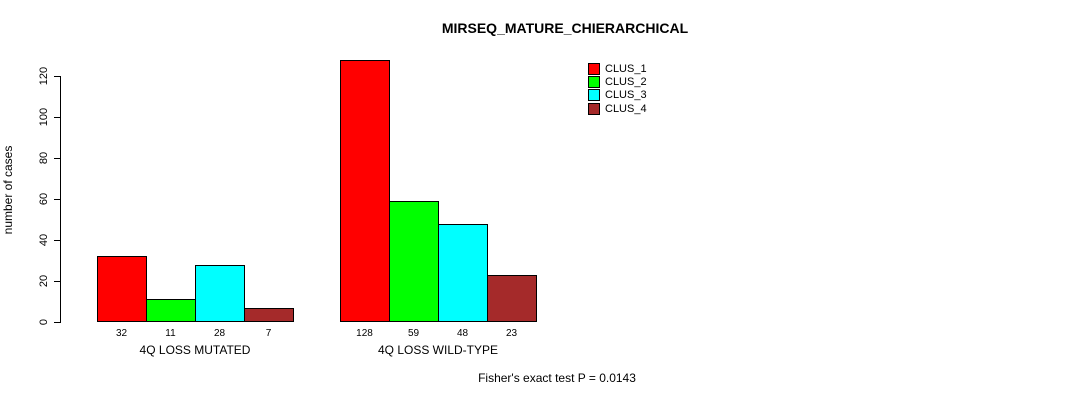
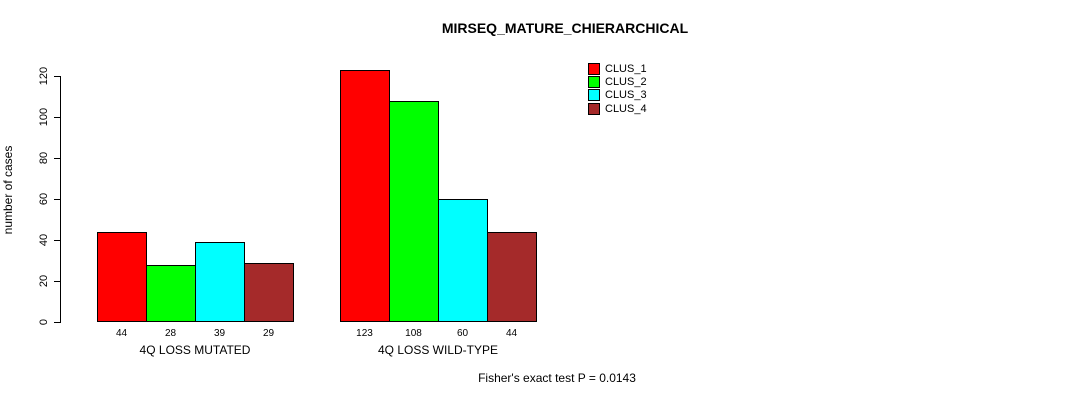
CLUS_1/4Q LOSS MUTATED: 32 -> 44
CLUS_2/4Q LOSS MUTATED: 11 -> 28
CLUS_3/4Q LOSS MUTATED: 28 -> 39
CLUS_4/4Q LOSS MUTATED: 7 -> 29
CLUS_1/4Q LOSS WILD-TYPE: 128 -> 123
CLUS_2/4Q LOSS WILD-TYPE: 59 -> 108
CLUS_3/4Q LOSS WILD-TYPE: 48 -> 60
CLUS_4/4Q LOSS WILD-TYPE: 23 -> 44
